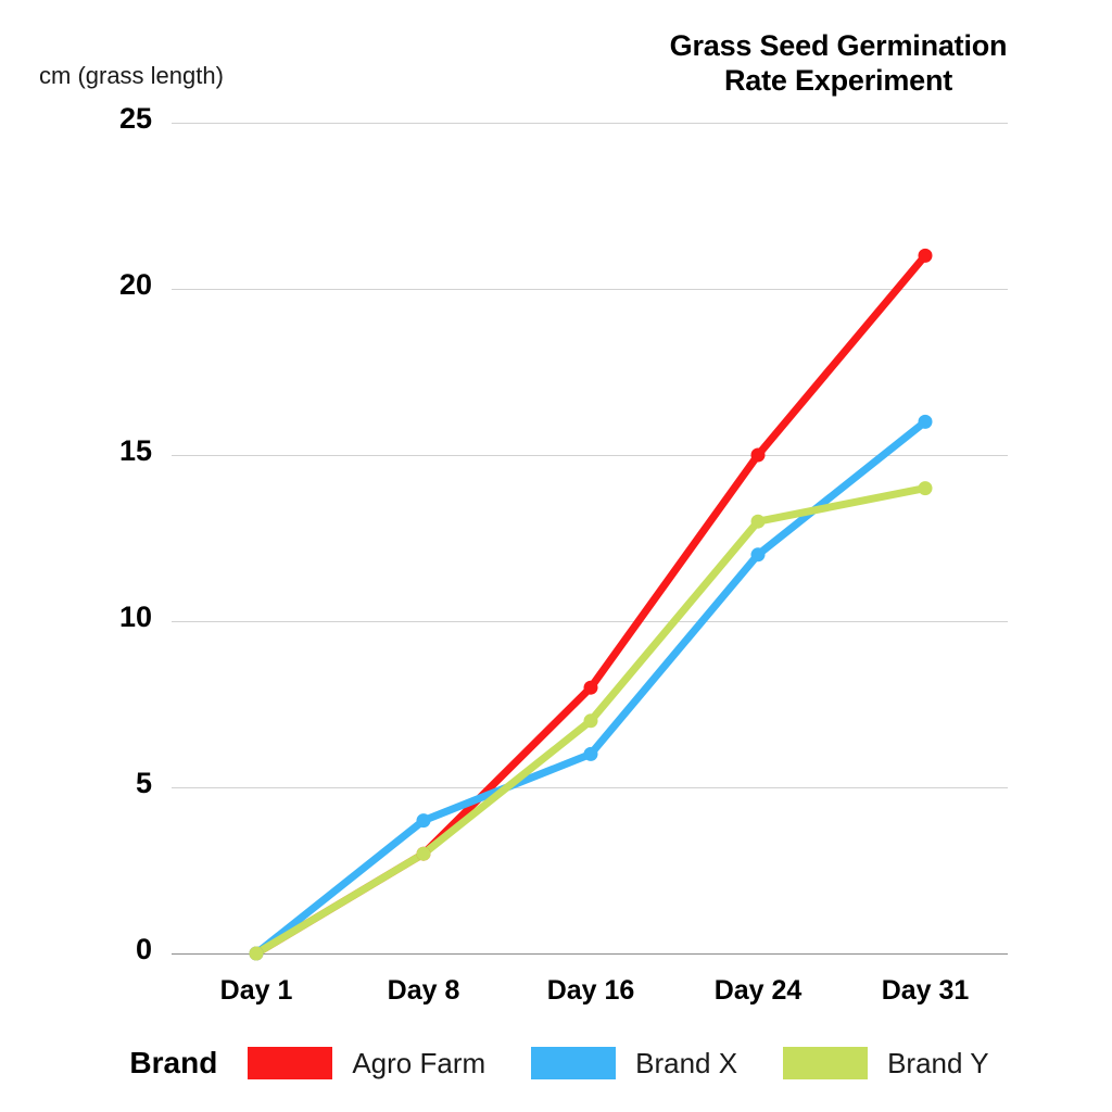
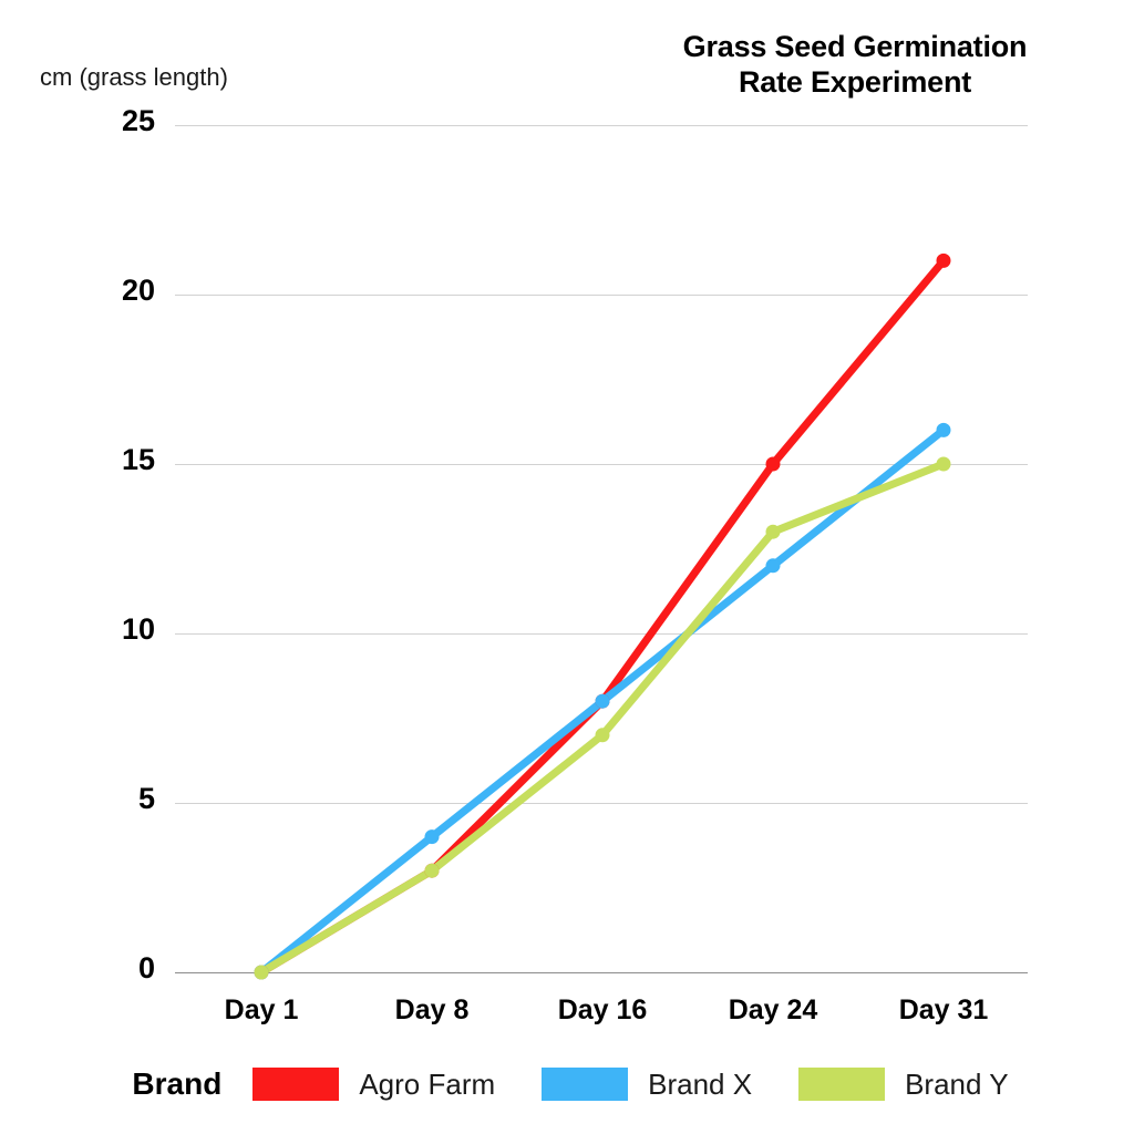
Brand X/Day 16: 6 -> 8
Brand Y/Day 31: 14 -> 15
